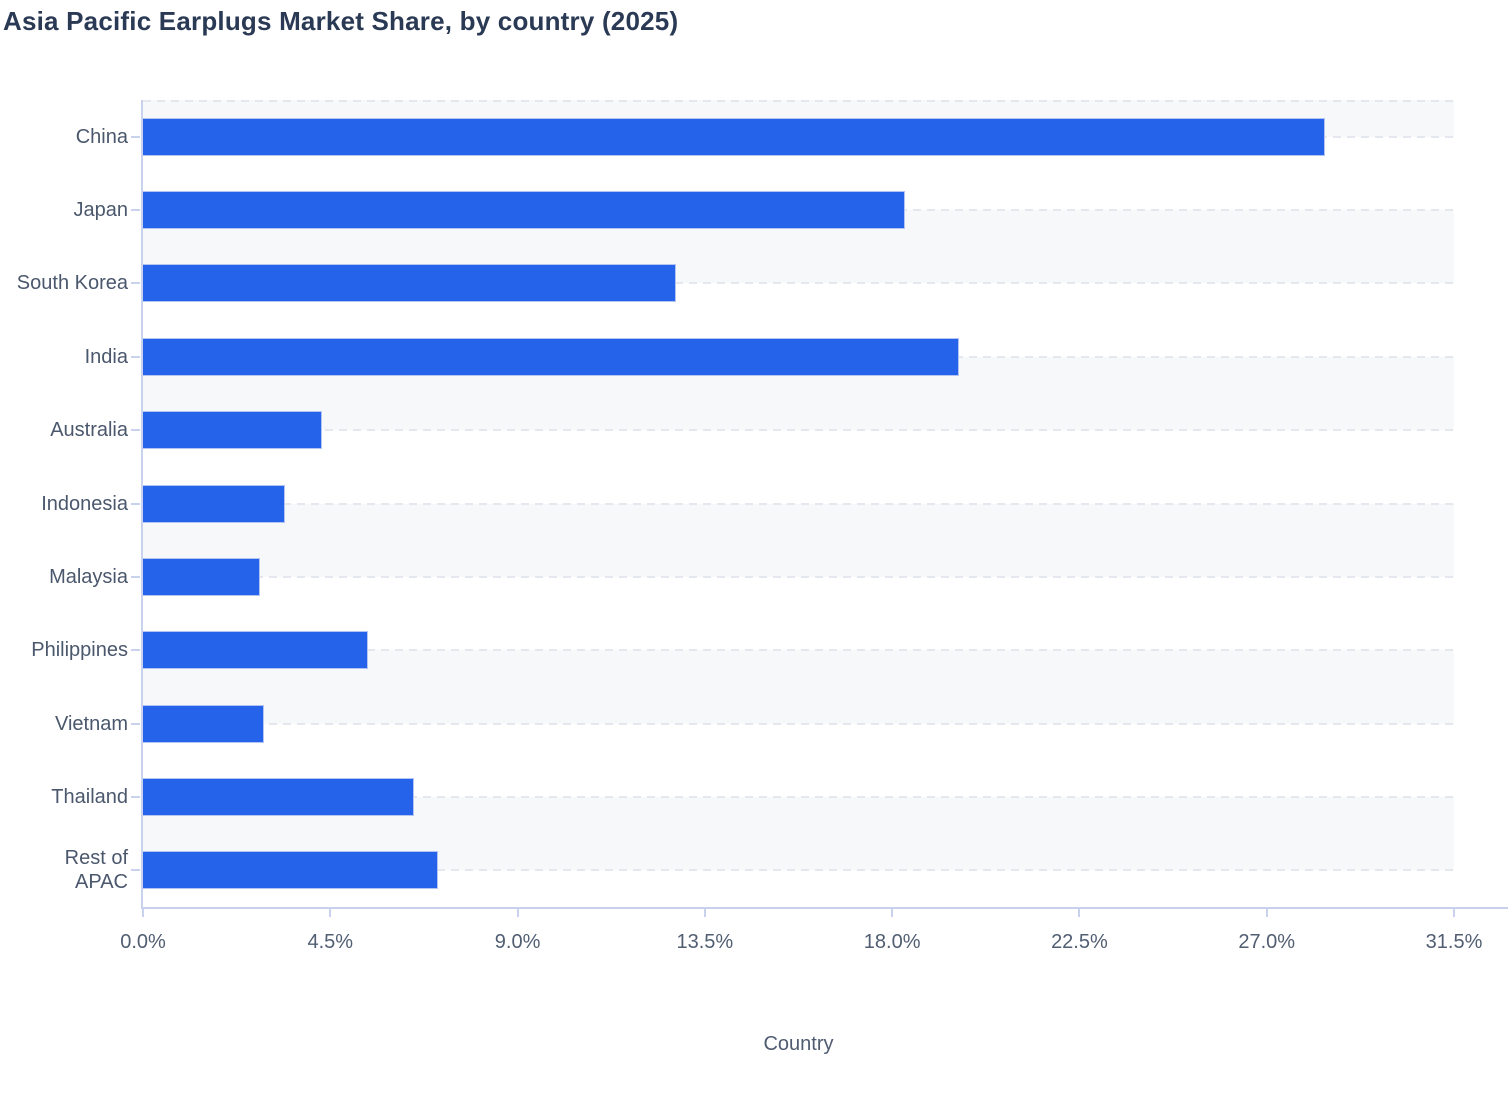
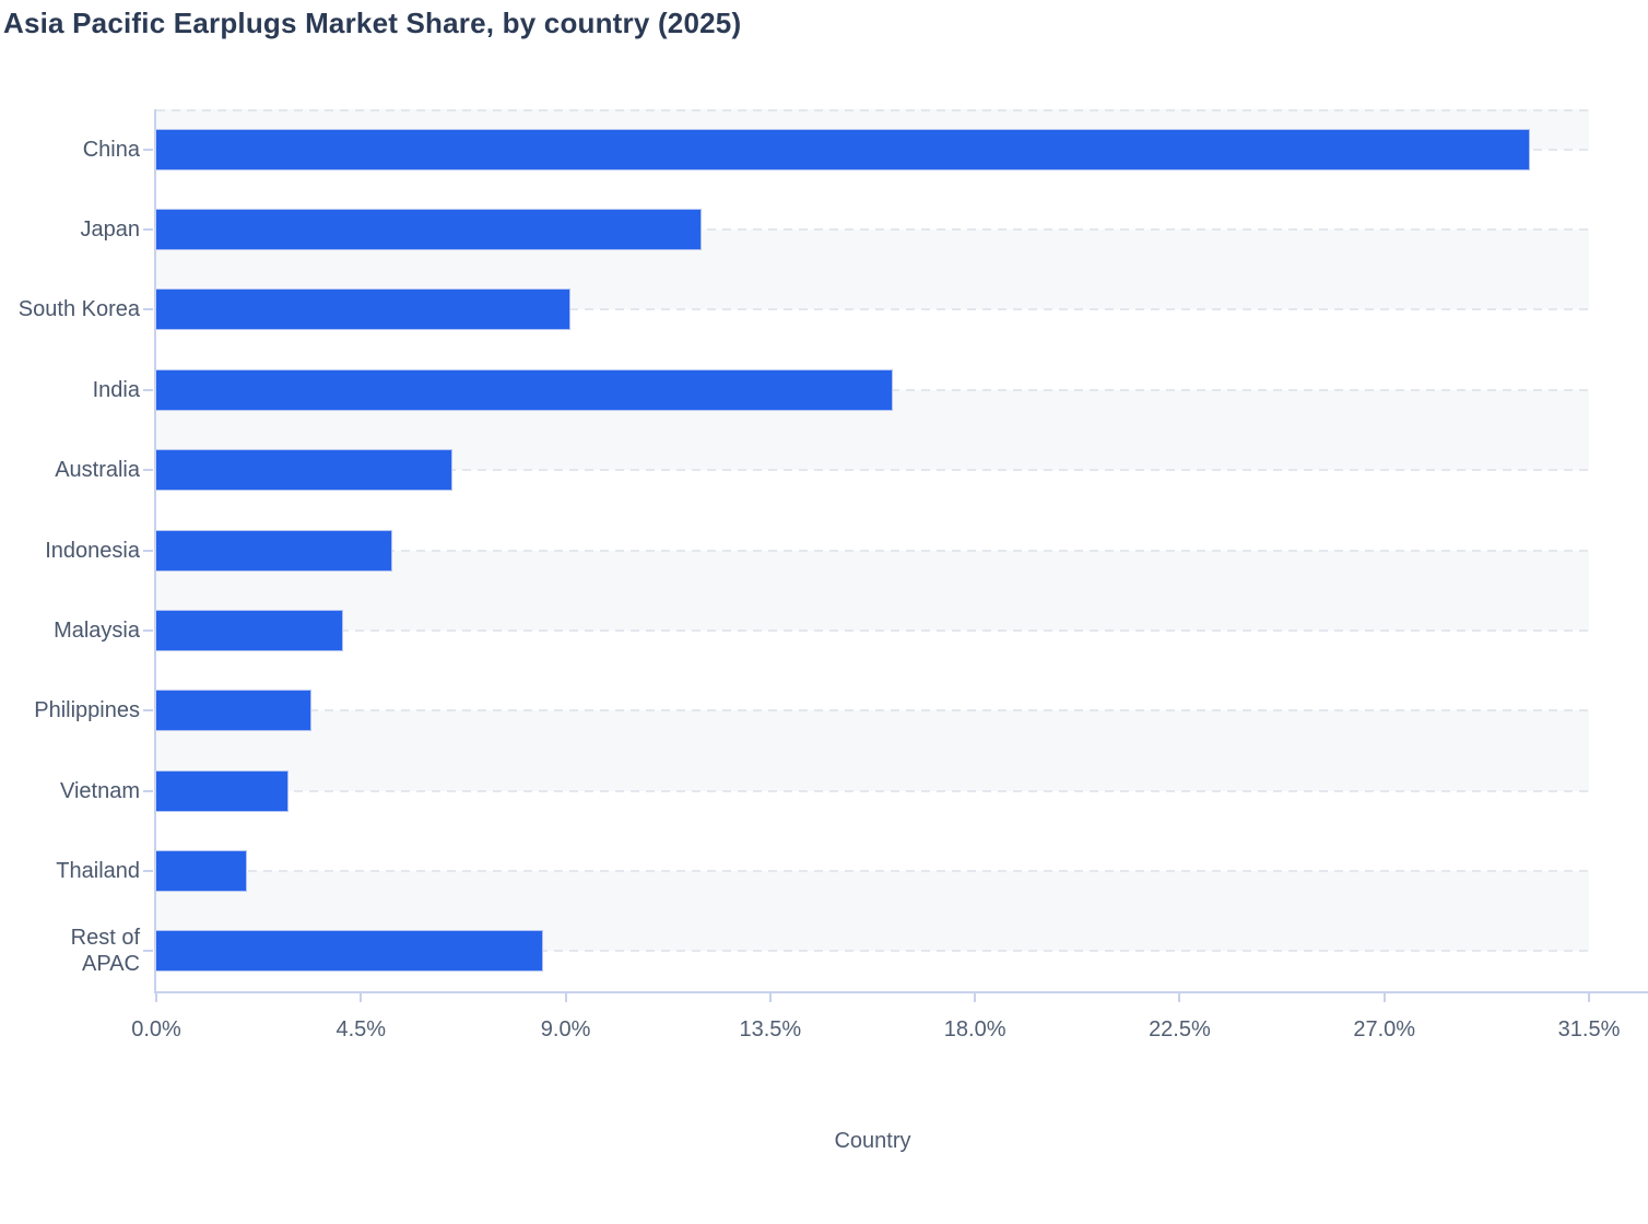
China: 28.4% -> 30.2%
Japan: 18.3% -> 12.0%
South Korea: 12.8% -> 9.1%
India: 19.6% -> 16.2%
Australia: 4.3% -> 6.5%
Indonesia: 3.4% -> 5.2%
Malaysia: 2.8% -> 4.1%
Philippines: 5.4% -> 3.4%
Thailand: 6.5% -> 2.0%
Rest of APAC: 7.1% -> 8.5%
